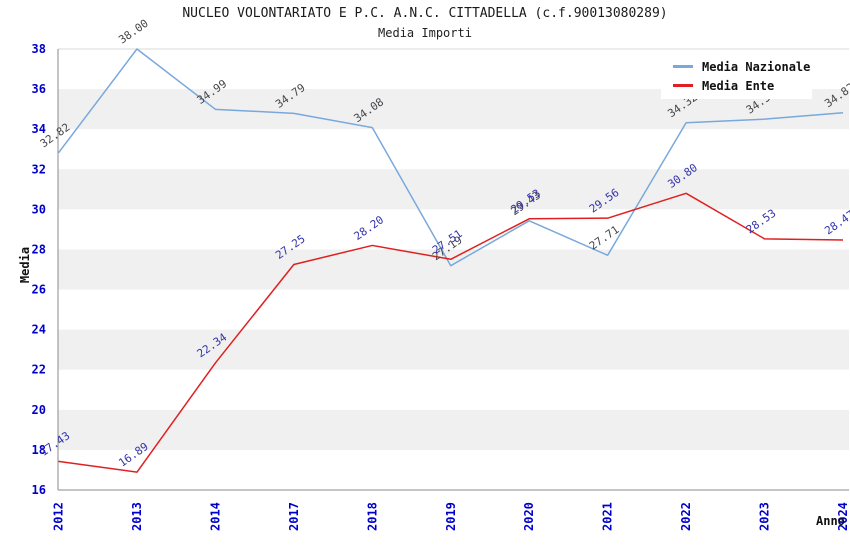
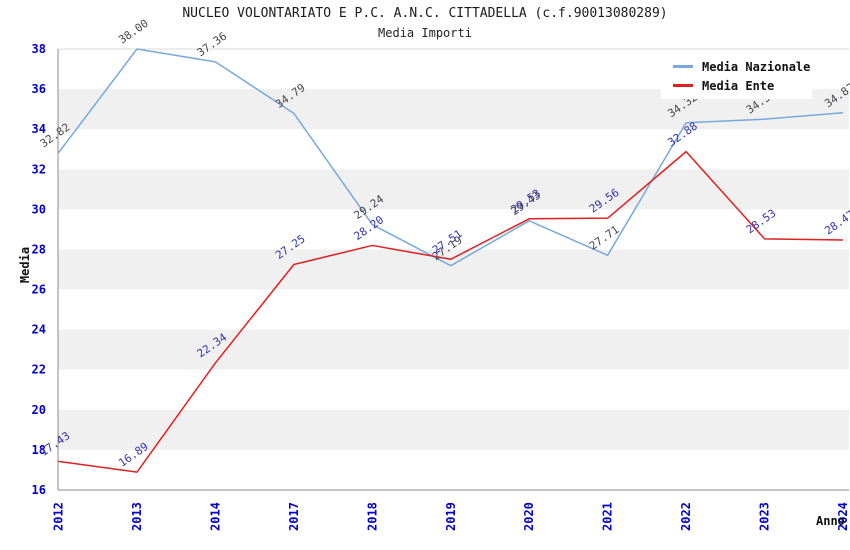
Media Nazionale/2014: 34.99 -> 37.36
Media Nazionale/2018: 34.08 -> 29.24
Media Ente/2022: 30.80 -> 32.88
